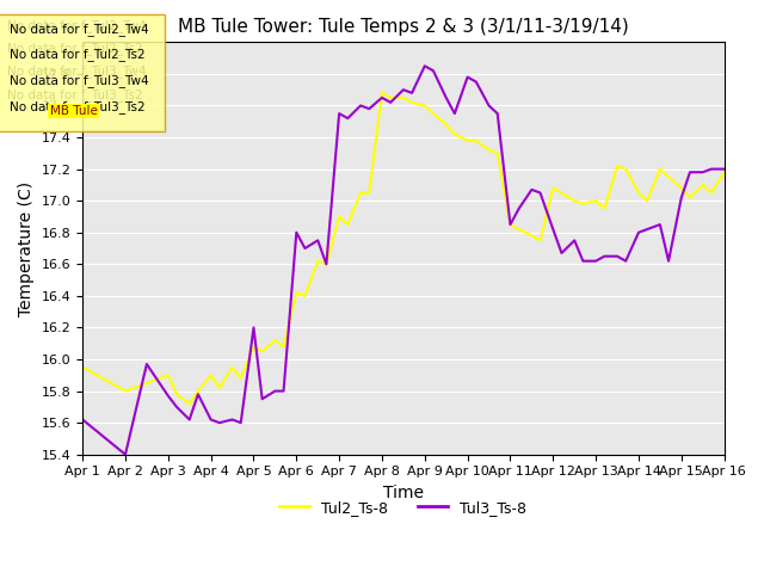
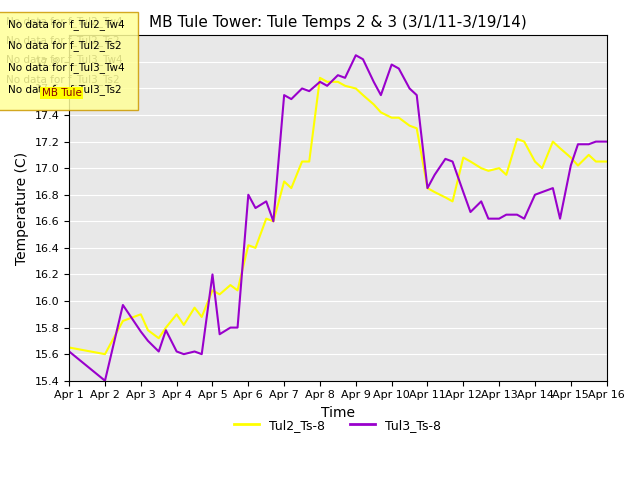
Tul2_Ts-8/Apr 1: 15.95 -> 15.65
Tul2_Ts-8/Apr 2: 15.80 -> 15.60
Tul2_Ts-8/Apr 16: 17.18 -> 17.05
